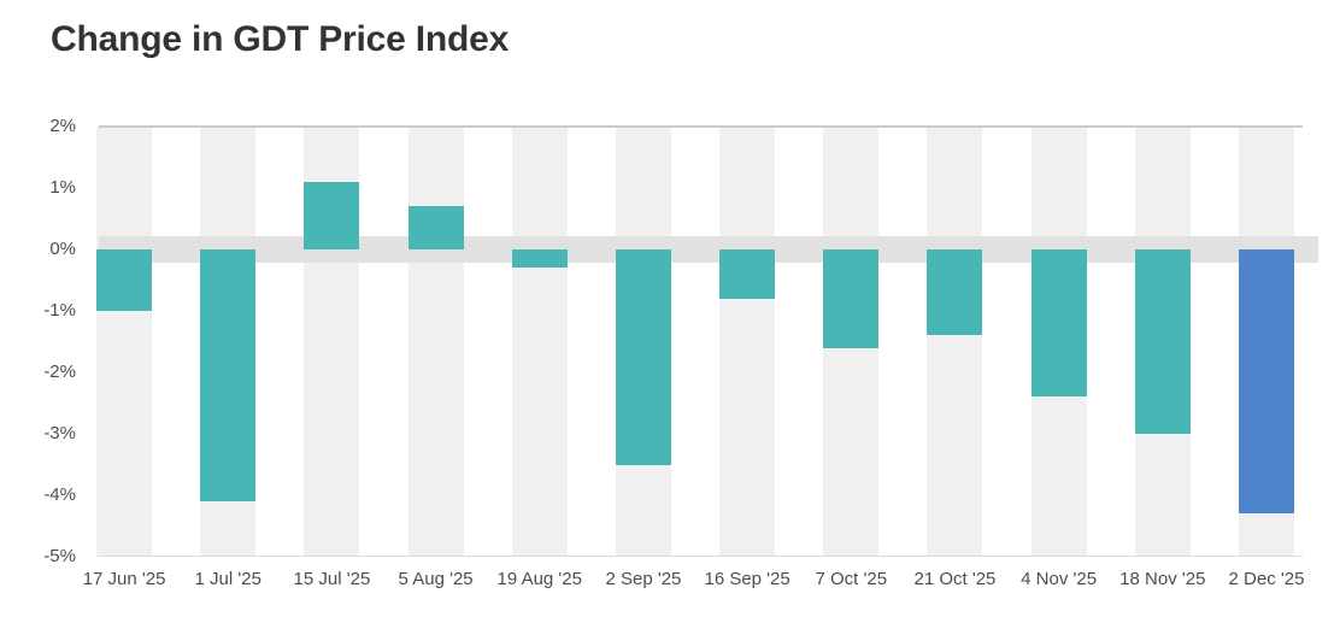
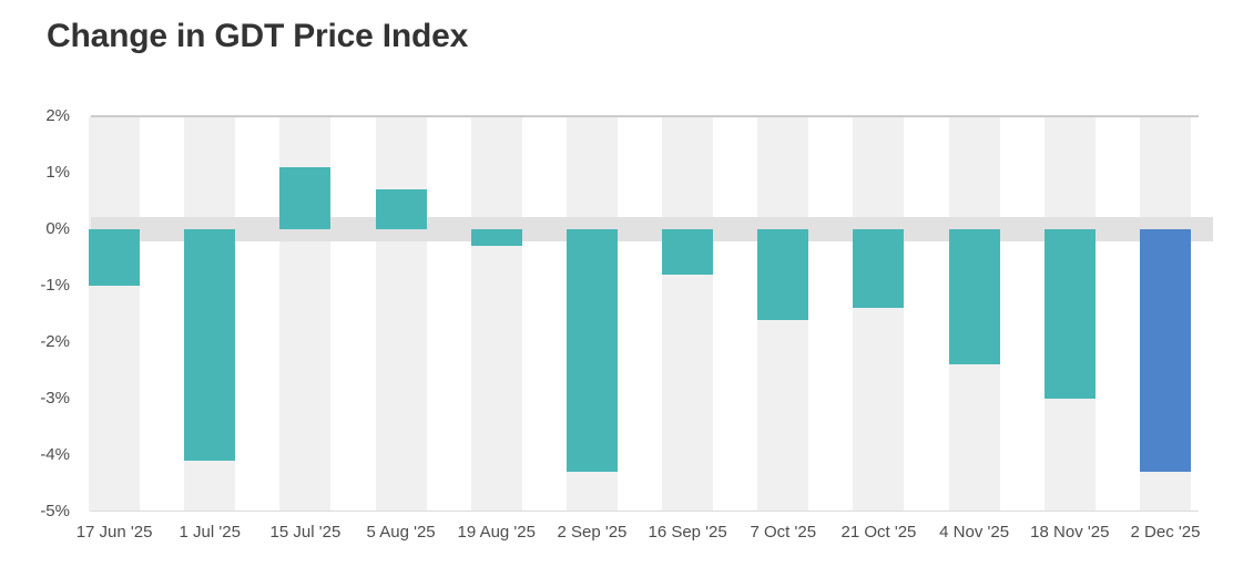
2 Sep '25: -3.5% -> -4.3%
